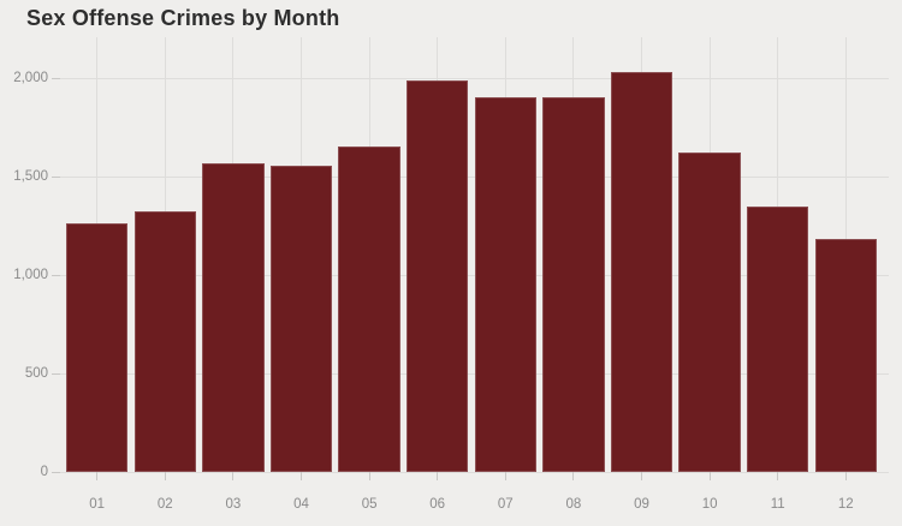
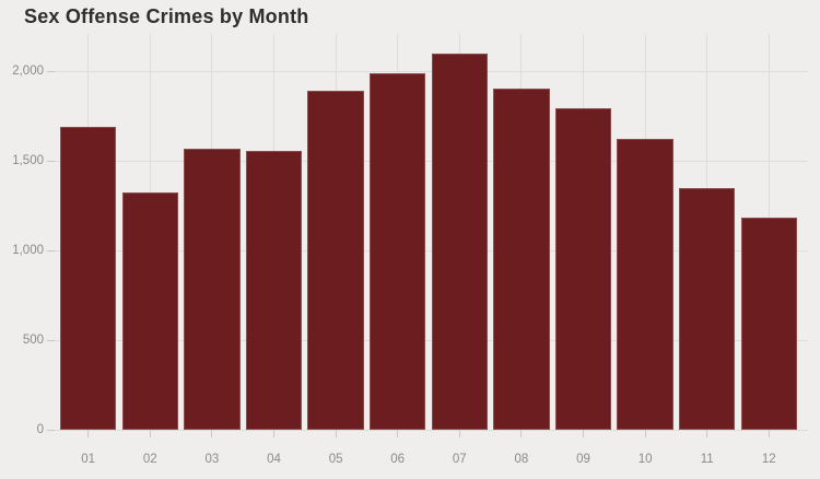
01: 1260 -> 1690
05: 1650 -> 1890
07: 1900 -> 2100
09: 2030 -> 1790
